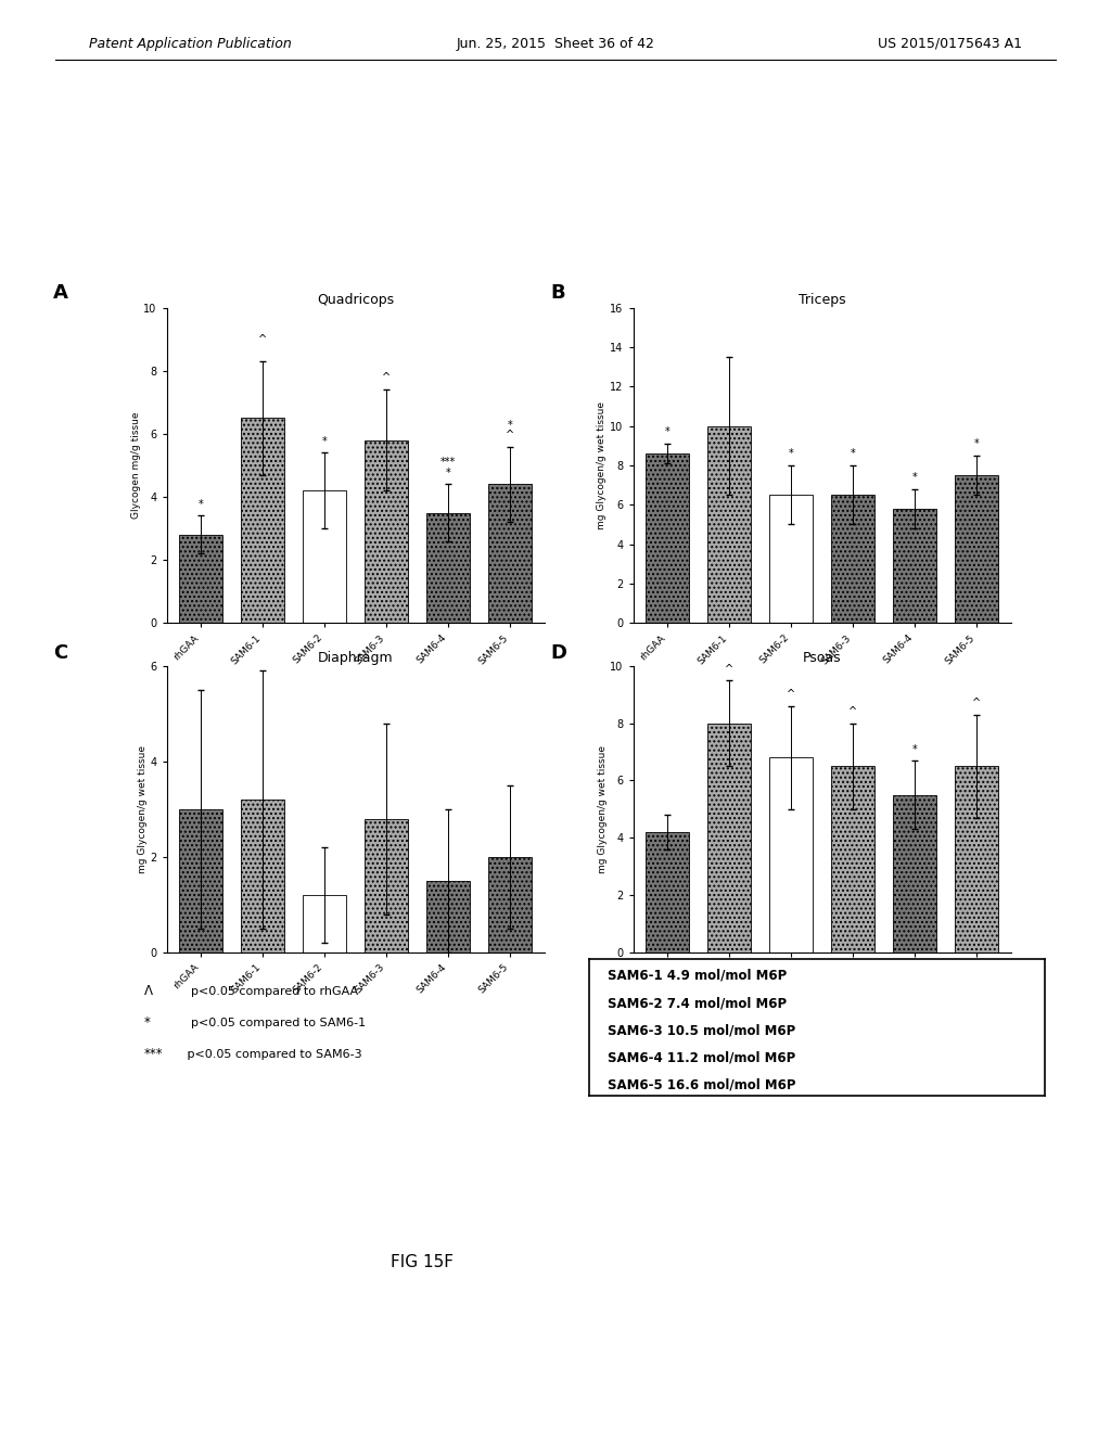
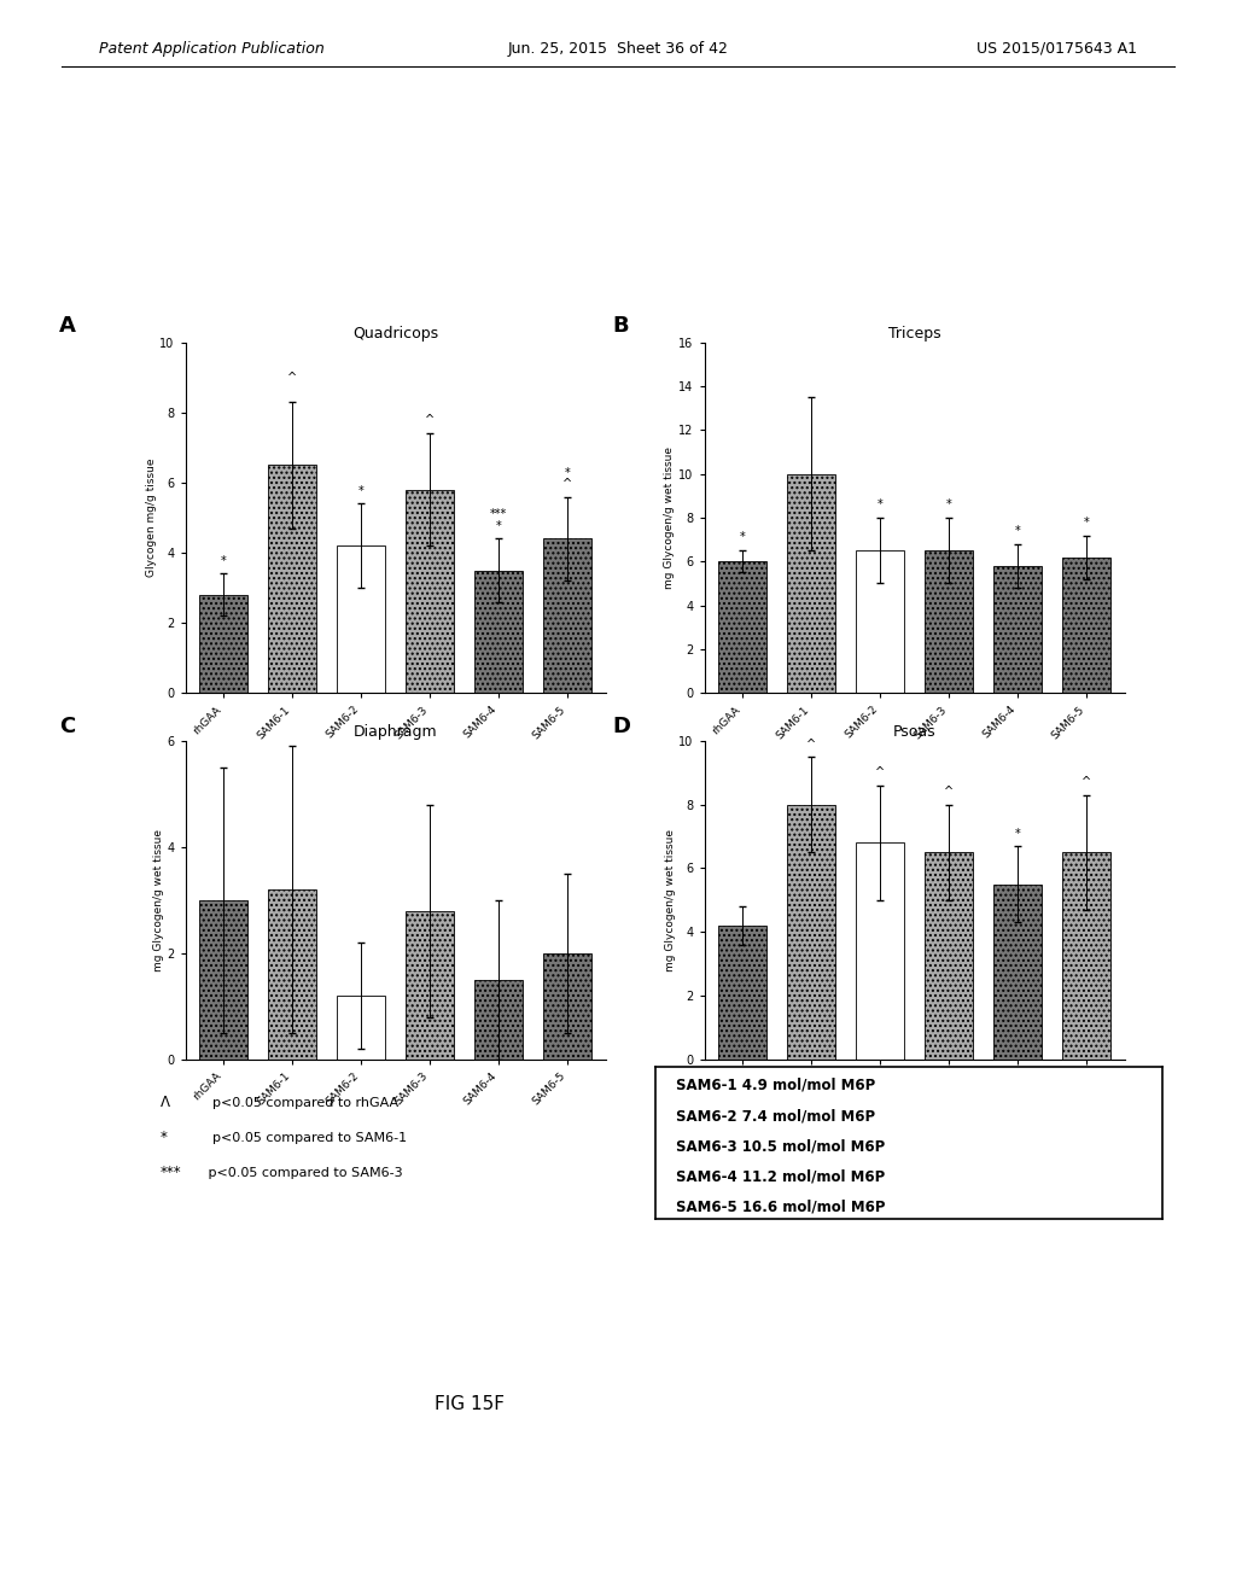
Triceps/rhGAA: 8.6 -> 6.0
Triceps/SAM6-5: 7.5 -> 6.2
